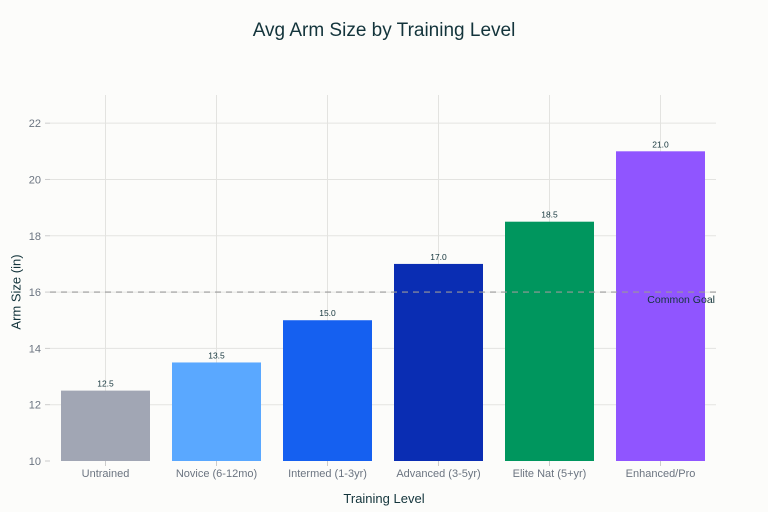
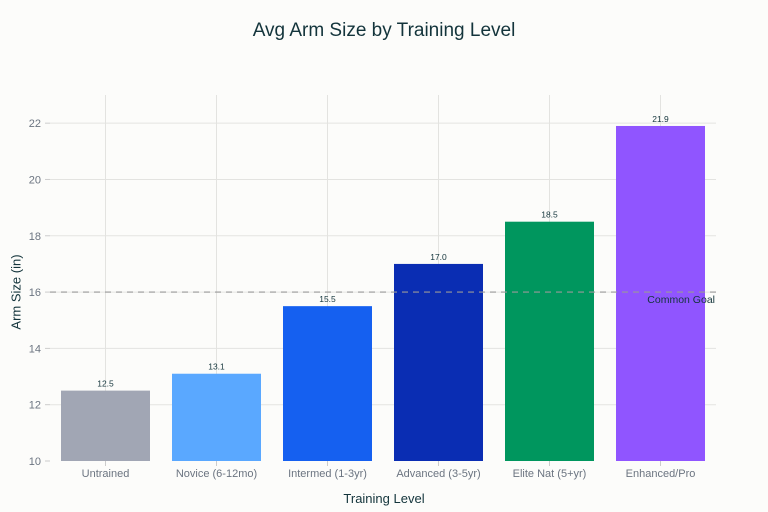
Novice (6-12mo): 13.5 -> 13.1
Intermed (1-3yr): 15.0 -> 15.5
Enhanced/Pro: 21.0 -> 21.9
